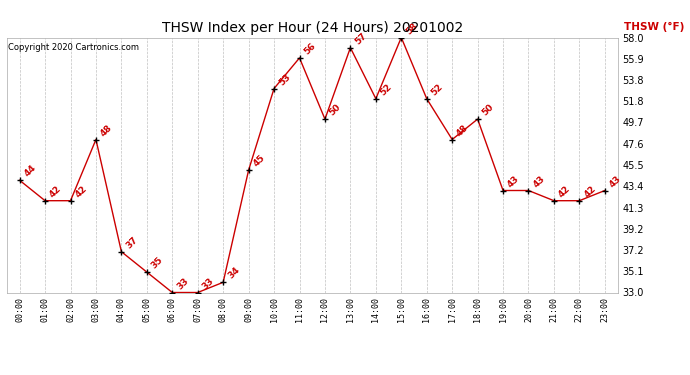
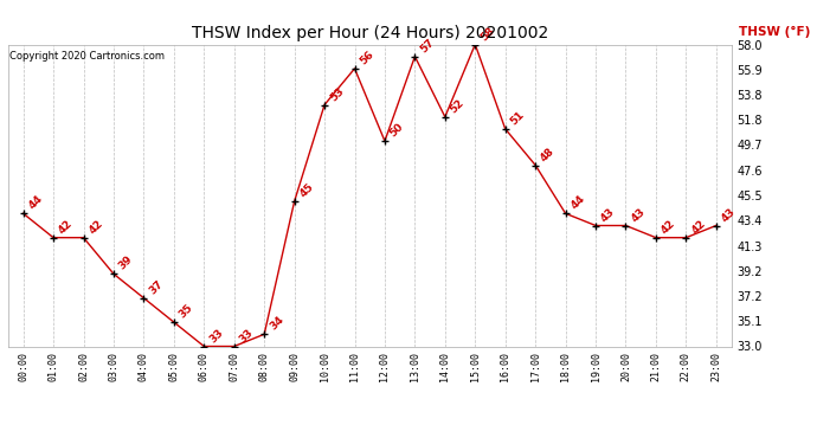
03:00: 48 -> 39
16:00: 52 -> 51
18:00: 50 -> 44
